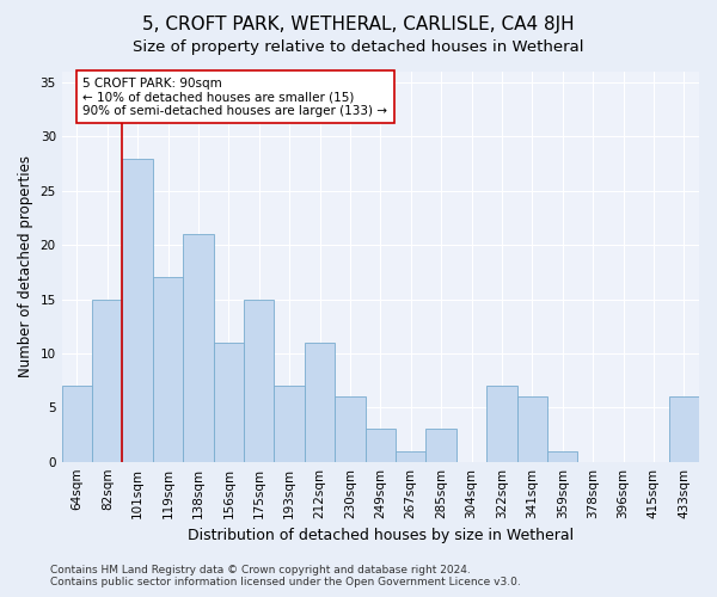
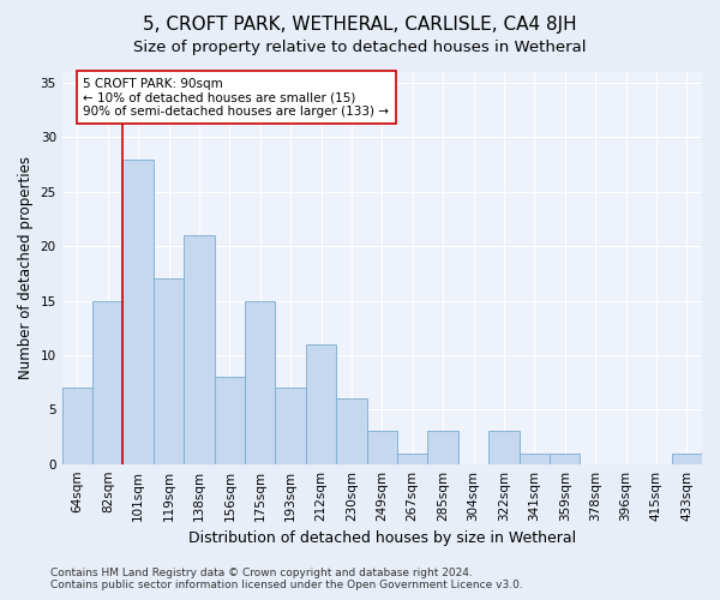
156sqm: 11 -> 8
322sqm: 7 -> 3
341sqm: 6 -> 1
433sqm: 6 -> 1
